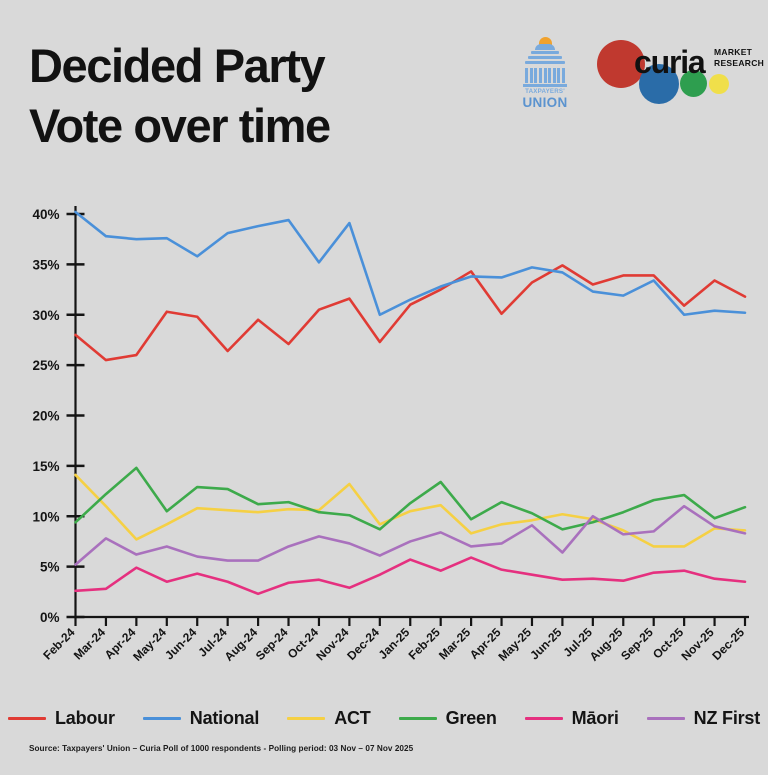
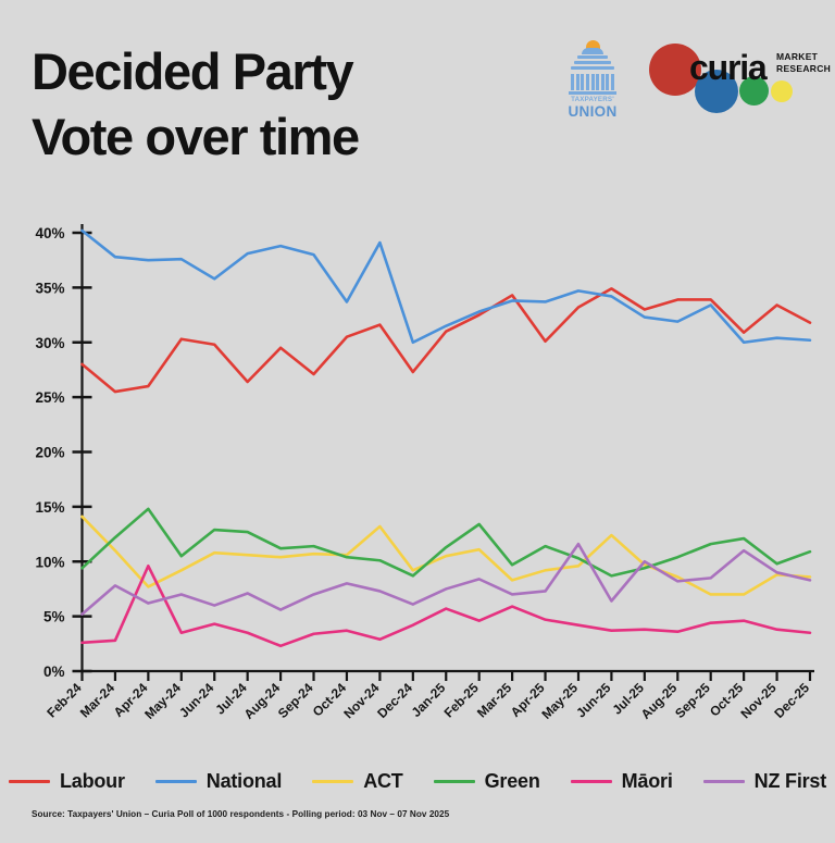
Māori/Apr-24: 4.9% -> 9.6%
NZ First/Jul-24: 5.6% -> 7.1%
National/Sep-24: 39.4% -> 38.0%
National/Oct-24: 35.2% -> 33.7%
NZ First/May-25: 9.1% -> 11.6%
ACT/Jun-25: 10.2% -> 12.4%
